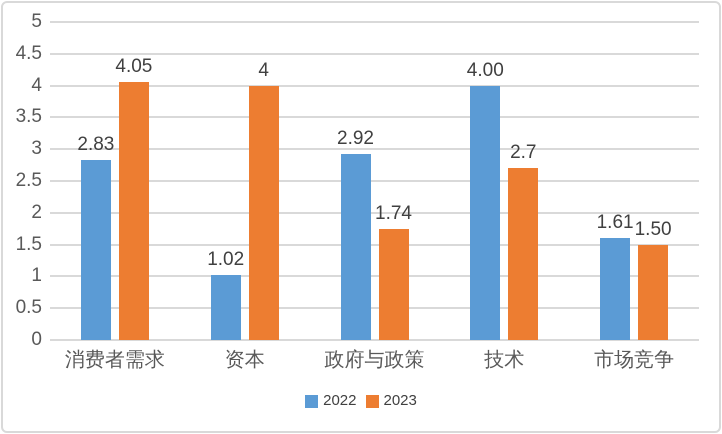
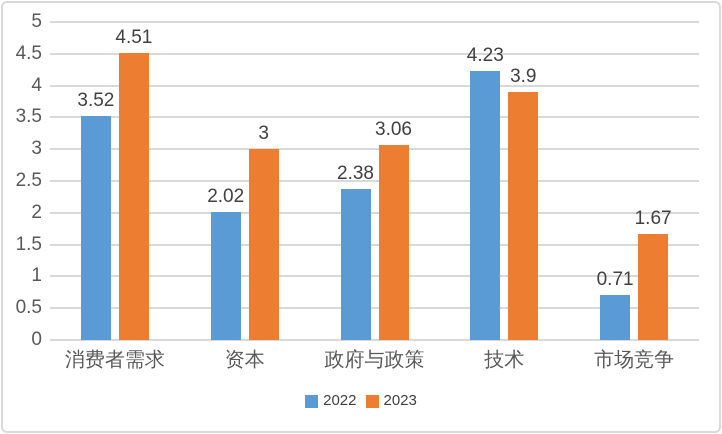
2022/消费者需求: 2.83 -> 3.52
2023/消费者需求: 4.05 -> 4.51
2022/资本: 1.02 -> 2.02
2023/资本: 4 -> 3
2022/政府与政策: 2.92 -> 2.38
2023/政府与政策: 1.74 -> 3.06
2022/技术: 4.00 -> 4.23
2023/技术: 2.7 -> 3.9
2022/市场竞争: 1.61 -> 0.71
2023/市场竞争: 1.50 -> 1.67
